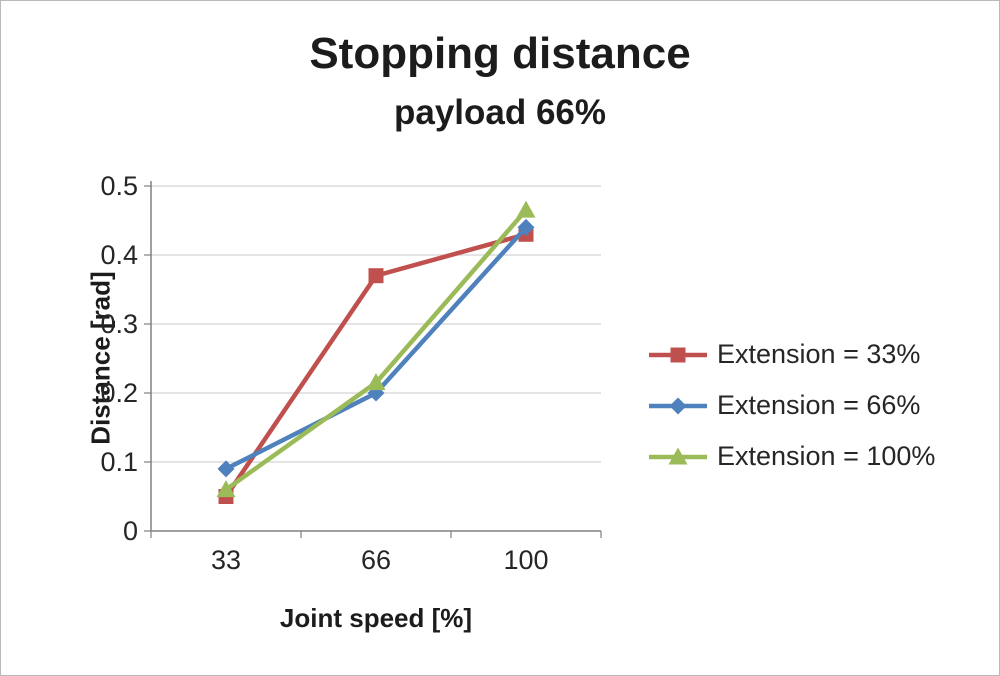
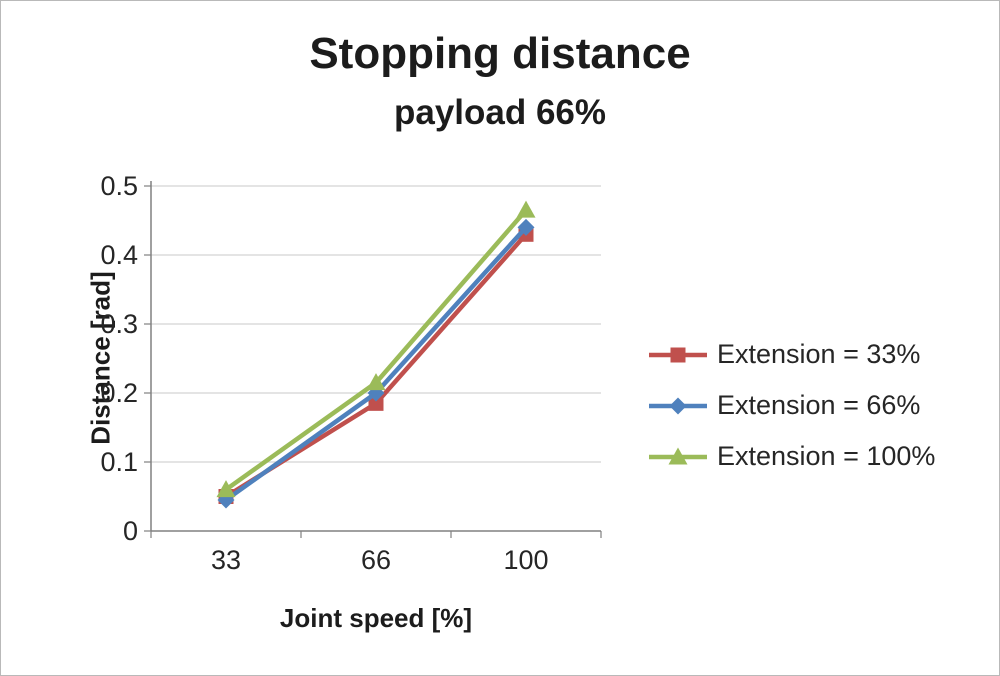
Extension = 66%/33: 0.09 -> 0.04
Extension = 33%/66: 0.37 -> 0.18
